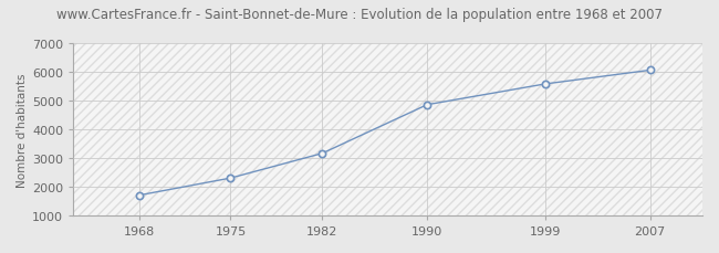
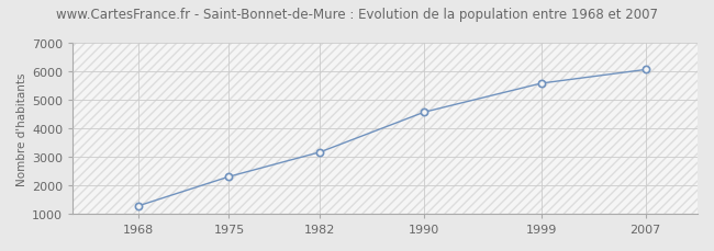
1968: 1700 -> 1270
1990: 4850 -> 4560
